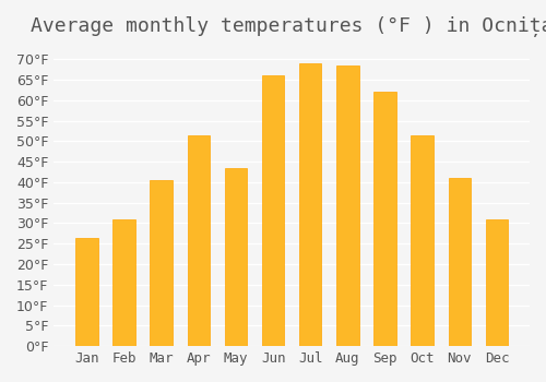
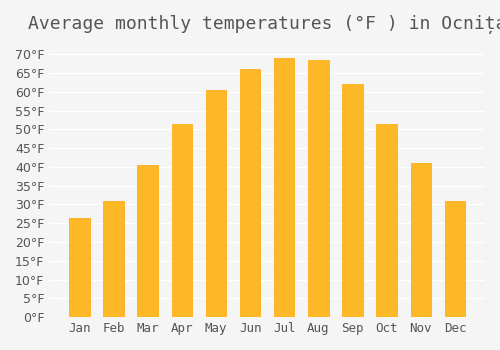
May: 43.5°F -> 60.5°F
